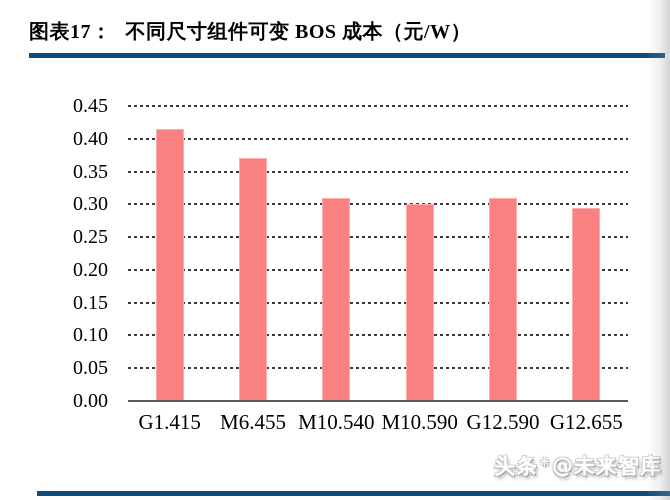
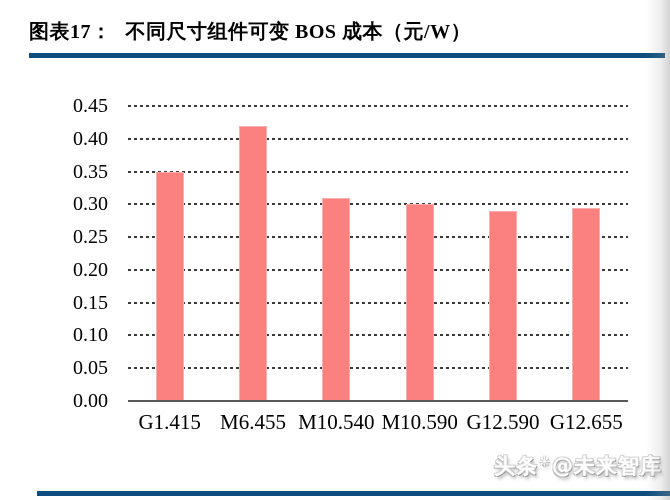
G1.415: 0.41 -> 0.35
M6.455: 0.37 -> 0.42
G12.590: 0.31 -> 0.29
